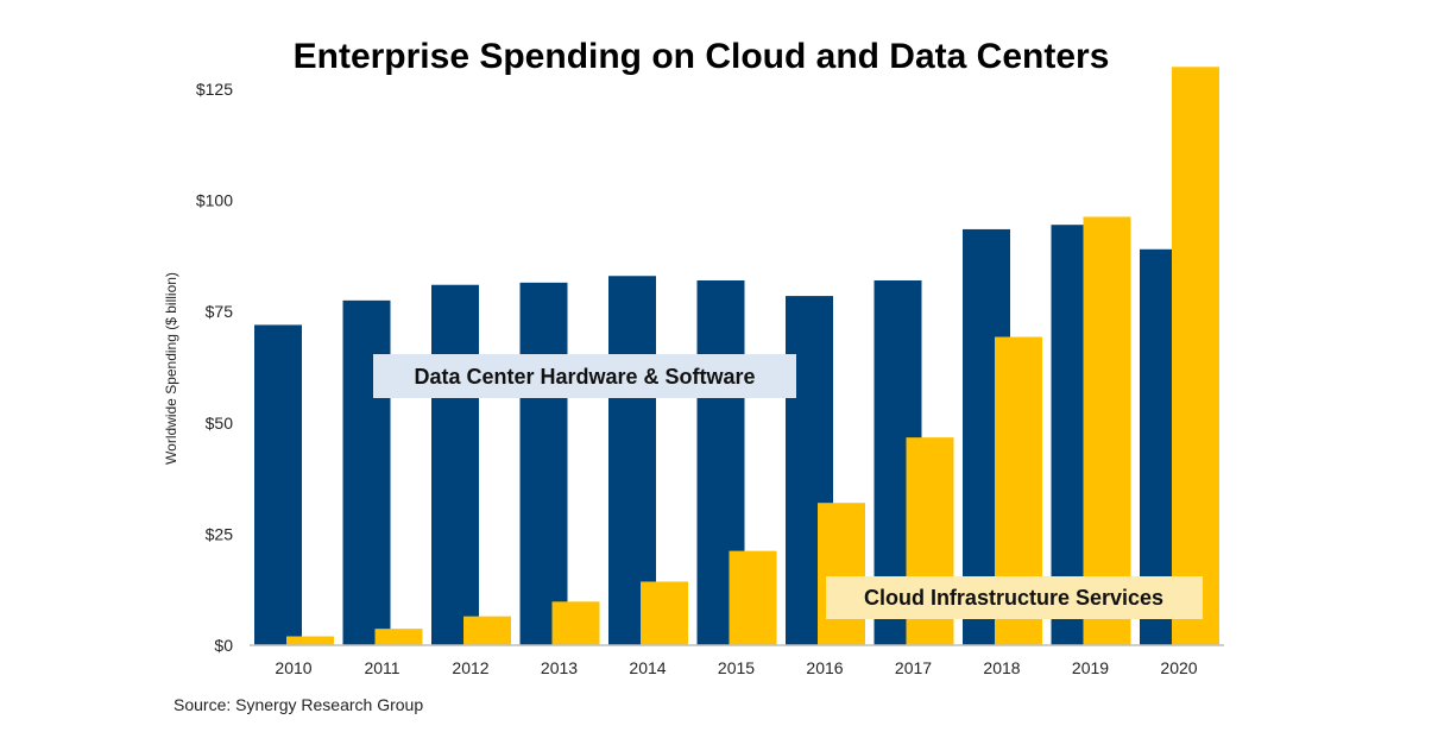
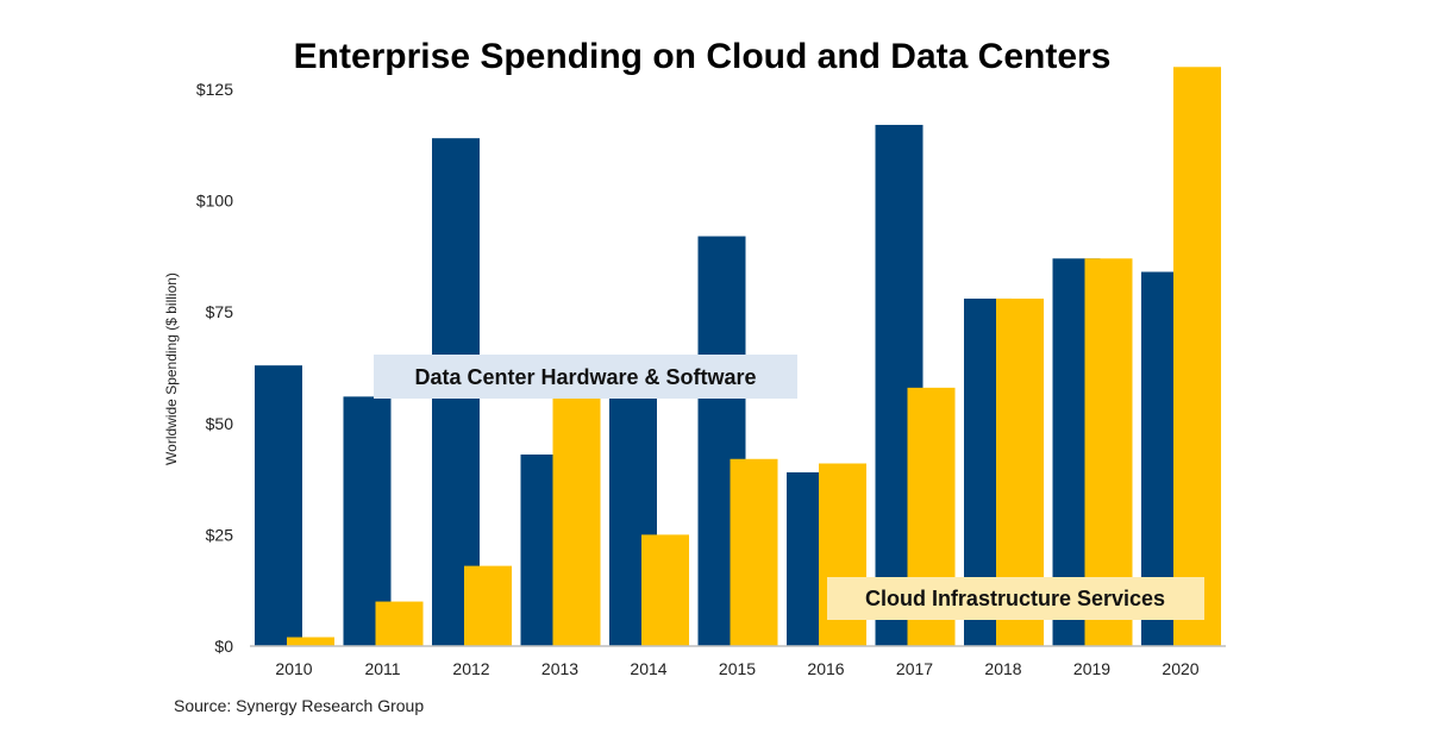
Data Center Hardware & Software/2010: $72 -> $63
Data Center Hardware & Software/2011: $78 -> $56
Cloud Infrastructure Services/2011: $4 -> $10
Data Center Hardware & Software/2012: $81 -> $114
Cloud Infrastructure Services/2012: $6 -> $18
Data Center Hardware & Software/2013: $82 -> $43
Cloud Infrastructure Services/2013: $10 -> $57
Data Center Hardware & Software/2014: $83 -> $56
Cloud Infrastructure Services/2014: $14 -> $25
Data Center Hardware & Software/2015: $82 -> $92
Cloud Infrastructure Services/2015: $21 -> $42
Data Center Hardware & Software/2016: $78 -> $39
Cloud Infrastructure Services/2016: $32 -> $41
Data Center Hardware & Software/2017: $82 -> $117
Cloud Infrastructure Services/2017: $47 -> $58
Data Center Hardware & Software/2018: $94 -> $78
Cloud Infrastructure Services/2018: $69 -> $78
Data Center Hardware & Software/2019: $94 -> $87
Cloud Infrastructure Services/2019: $96 -> $87
Data Center Hardware & Software/2020: $89 -> $84
